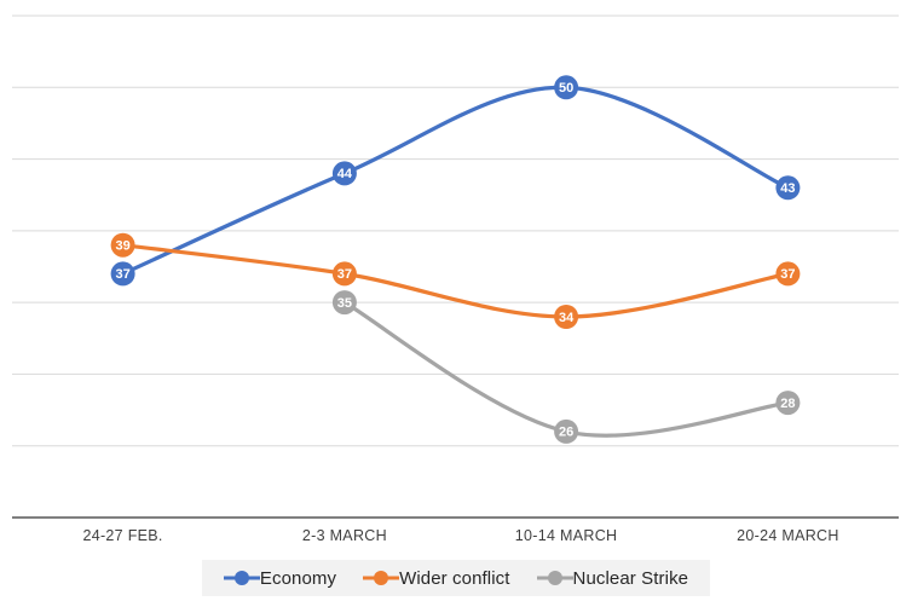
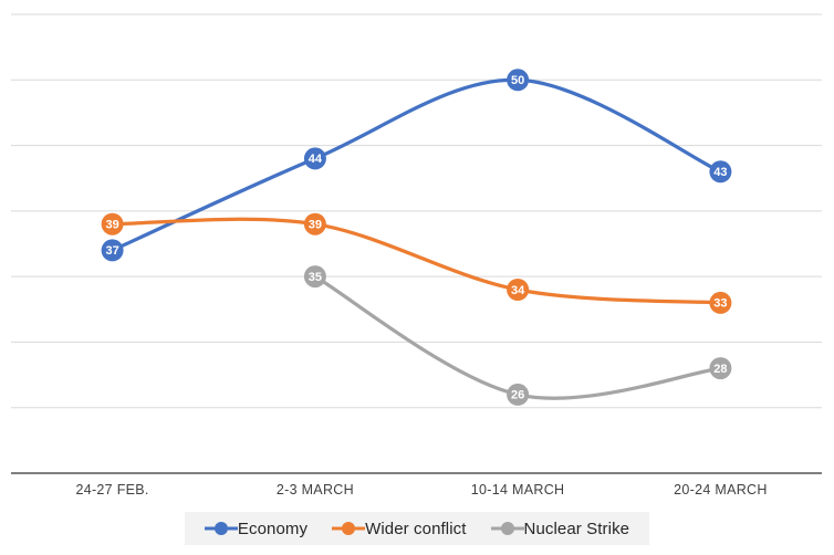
Wider conflict/2-3 MARCH: 37 -> 39
Wider conflict/20-24 MARCH: 37 -> 33
